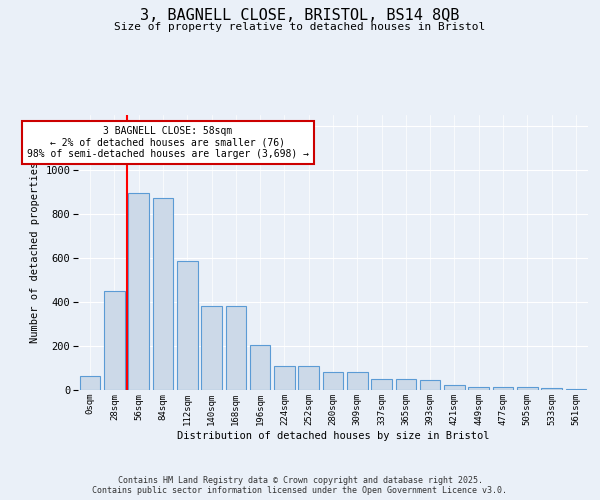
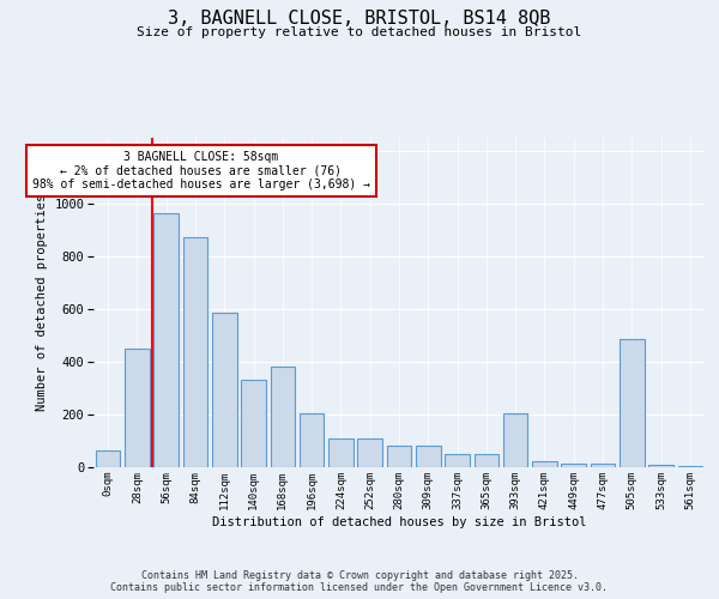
56sqm: 895 -> 965
140sqm: 380 -> 330
393sqm: 45 -> 205
505sqm: 13 -> 485
